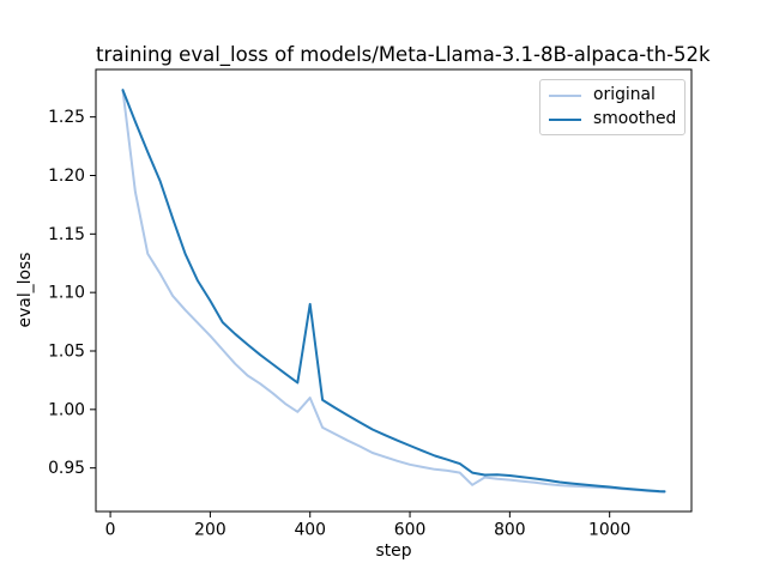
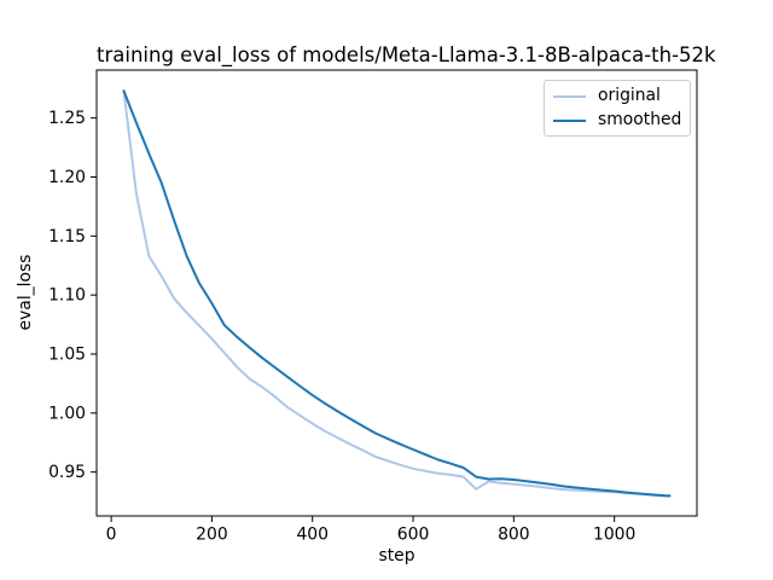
original/400: 1.01 -> 0.99
smoothed/400: 1.09 -> 1.02
